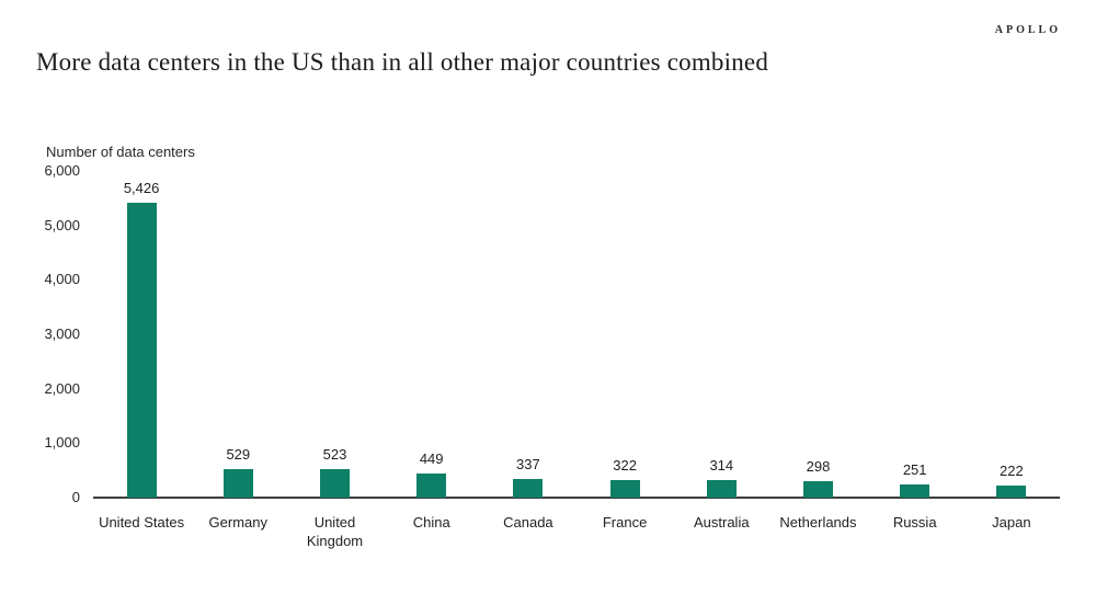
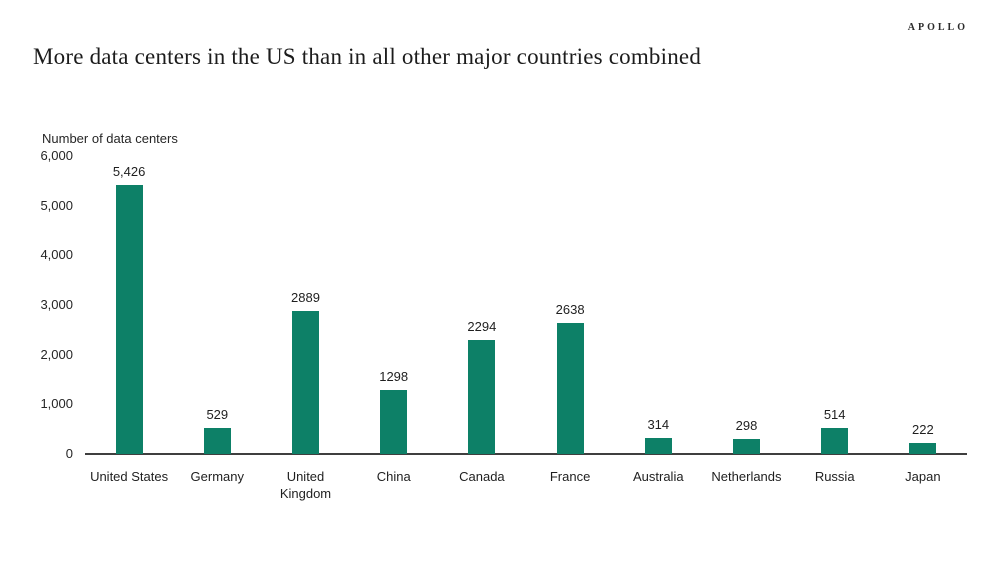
United Kingdom: 523 -> 2889
China: 449 -> 1298
Canada: 337 -> 2294
France: 322 -> 2638
Russia: 251 -> 514
